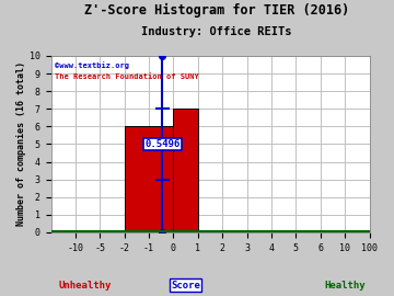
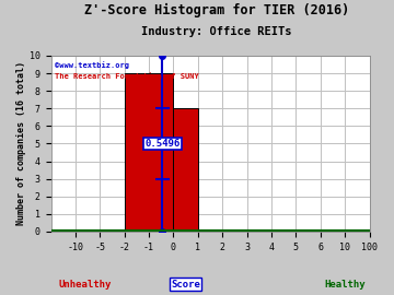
-1: 6 -> 9
